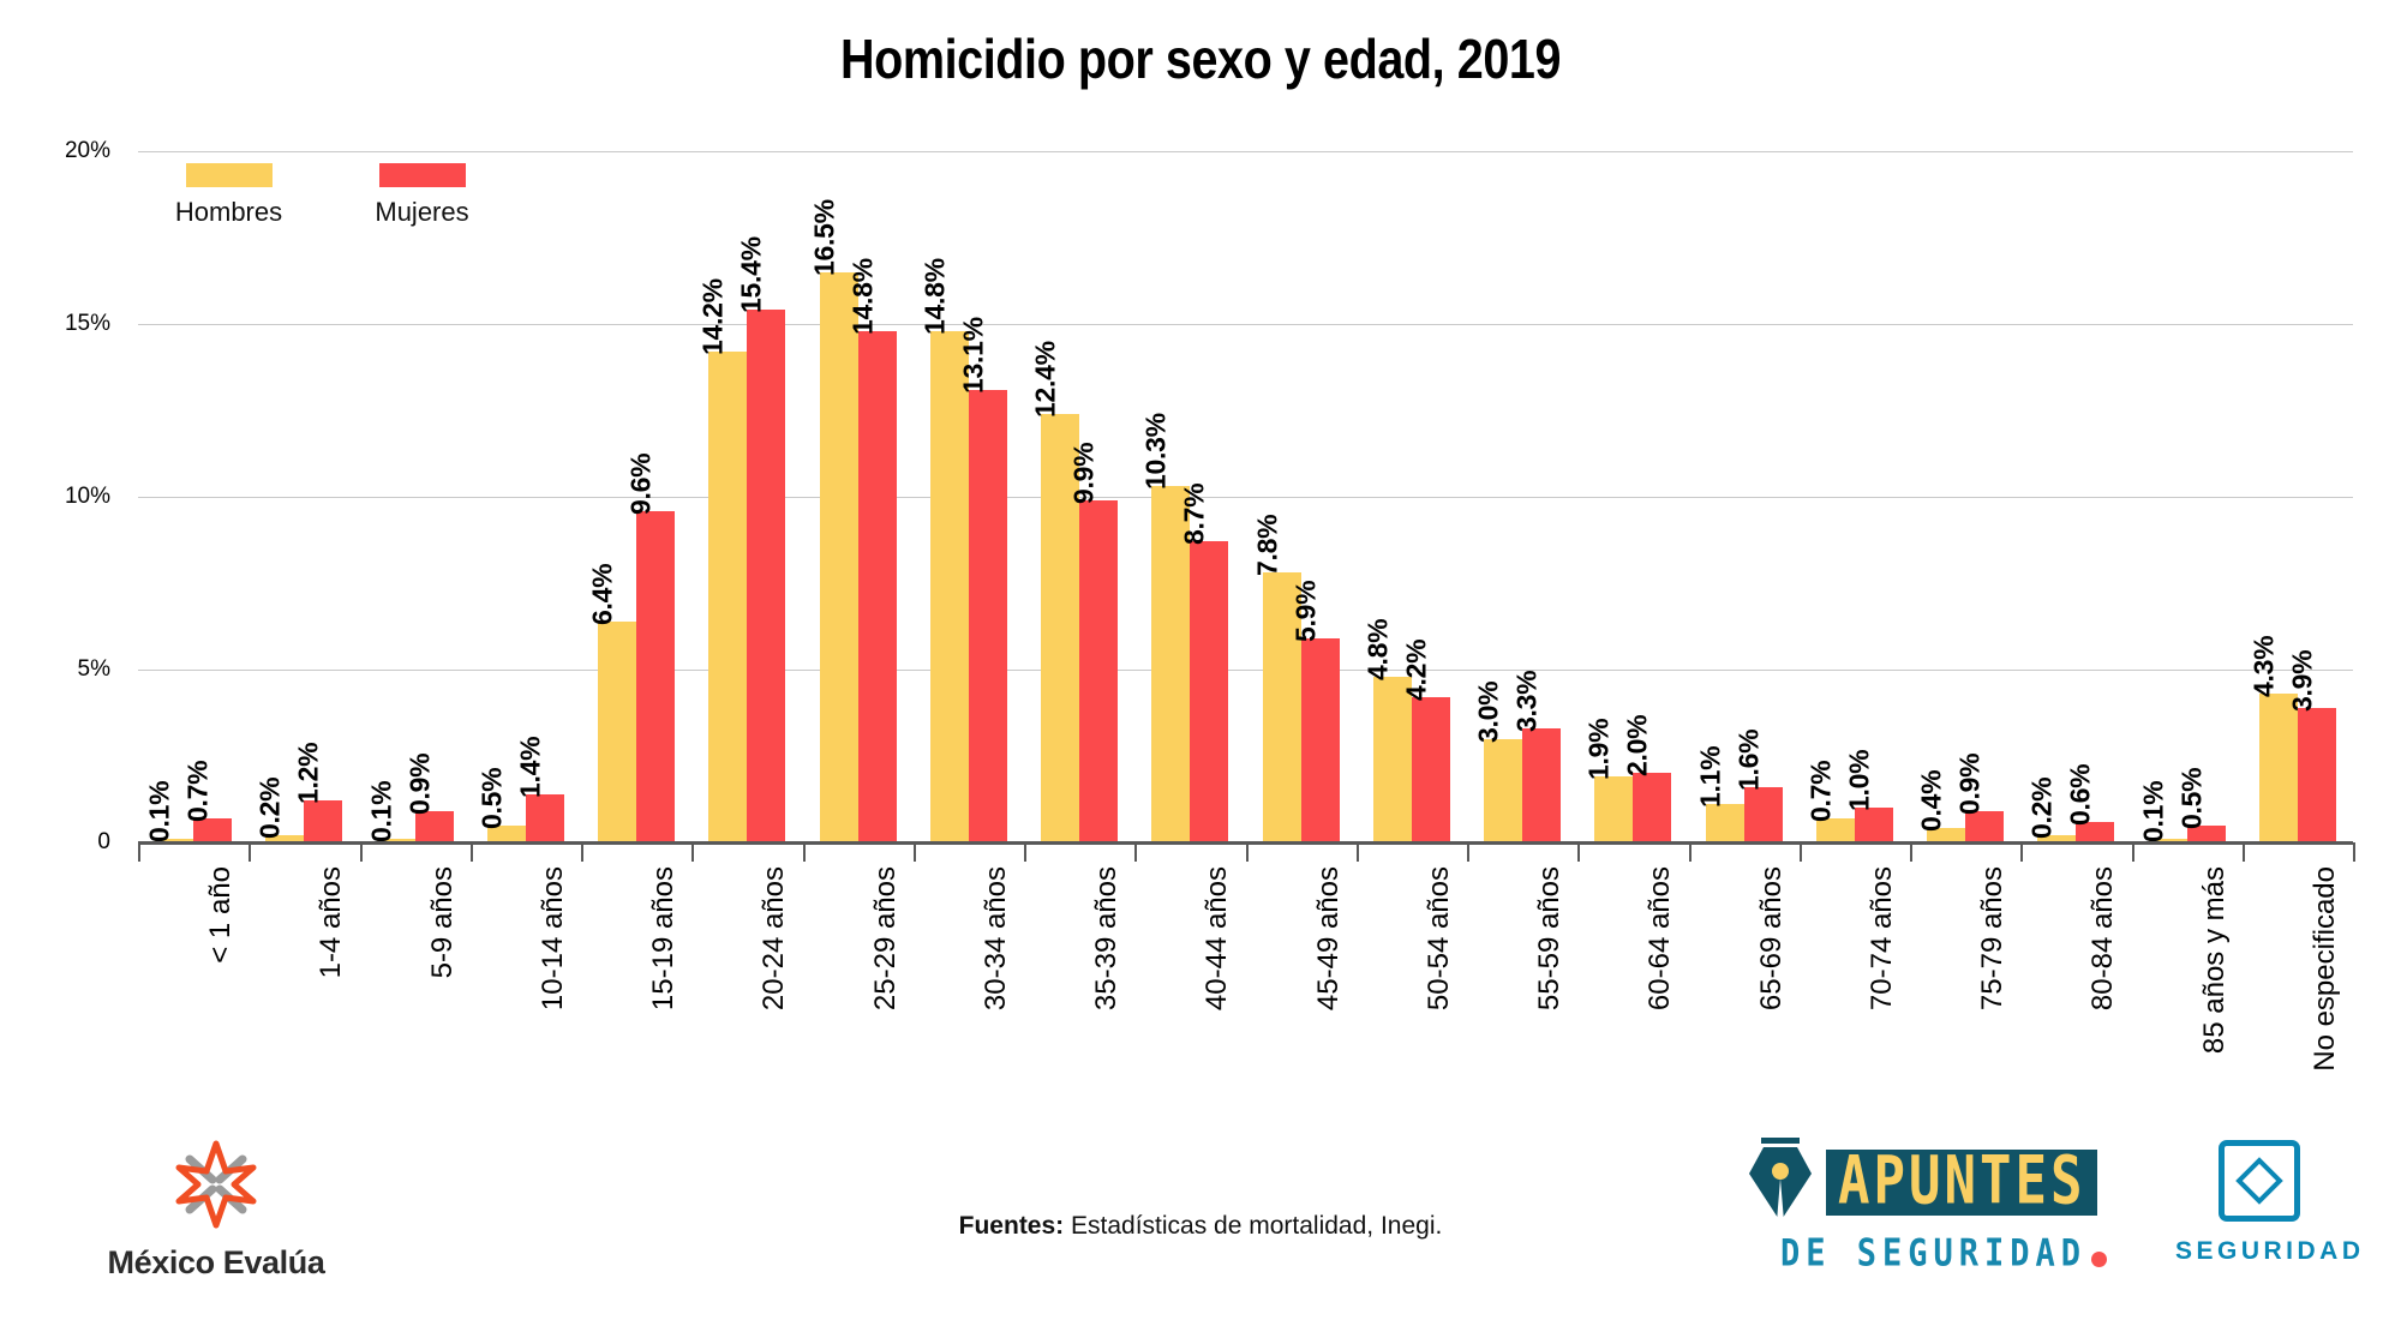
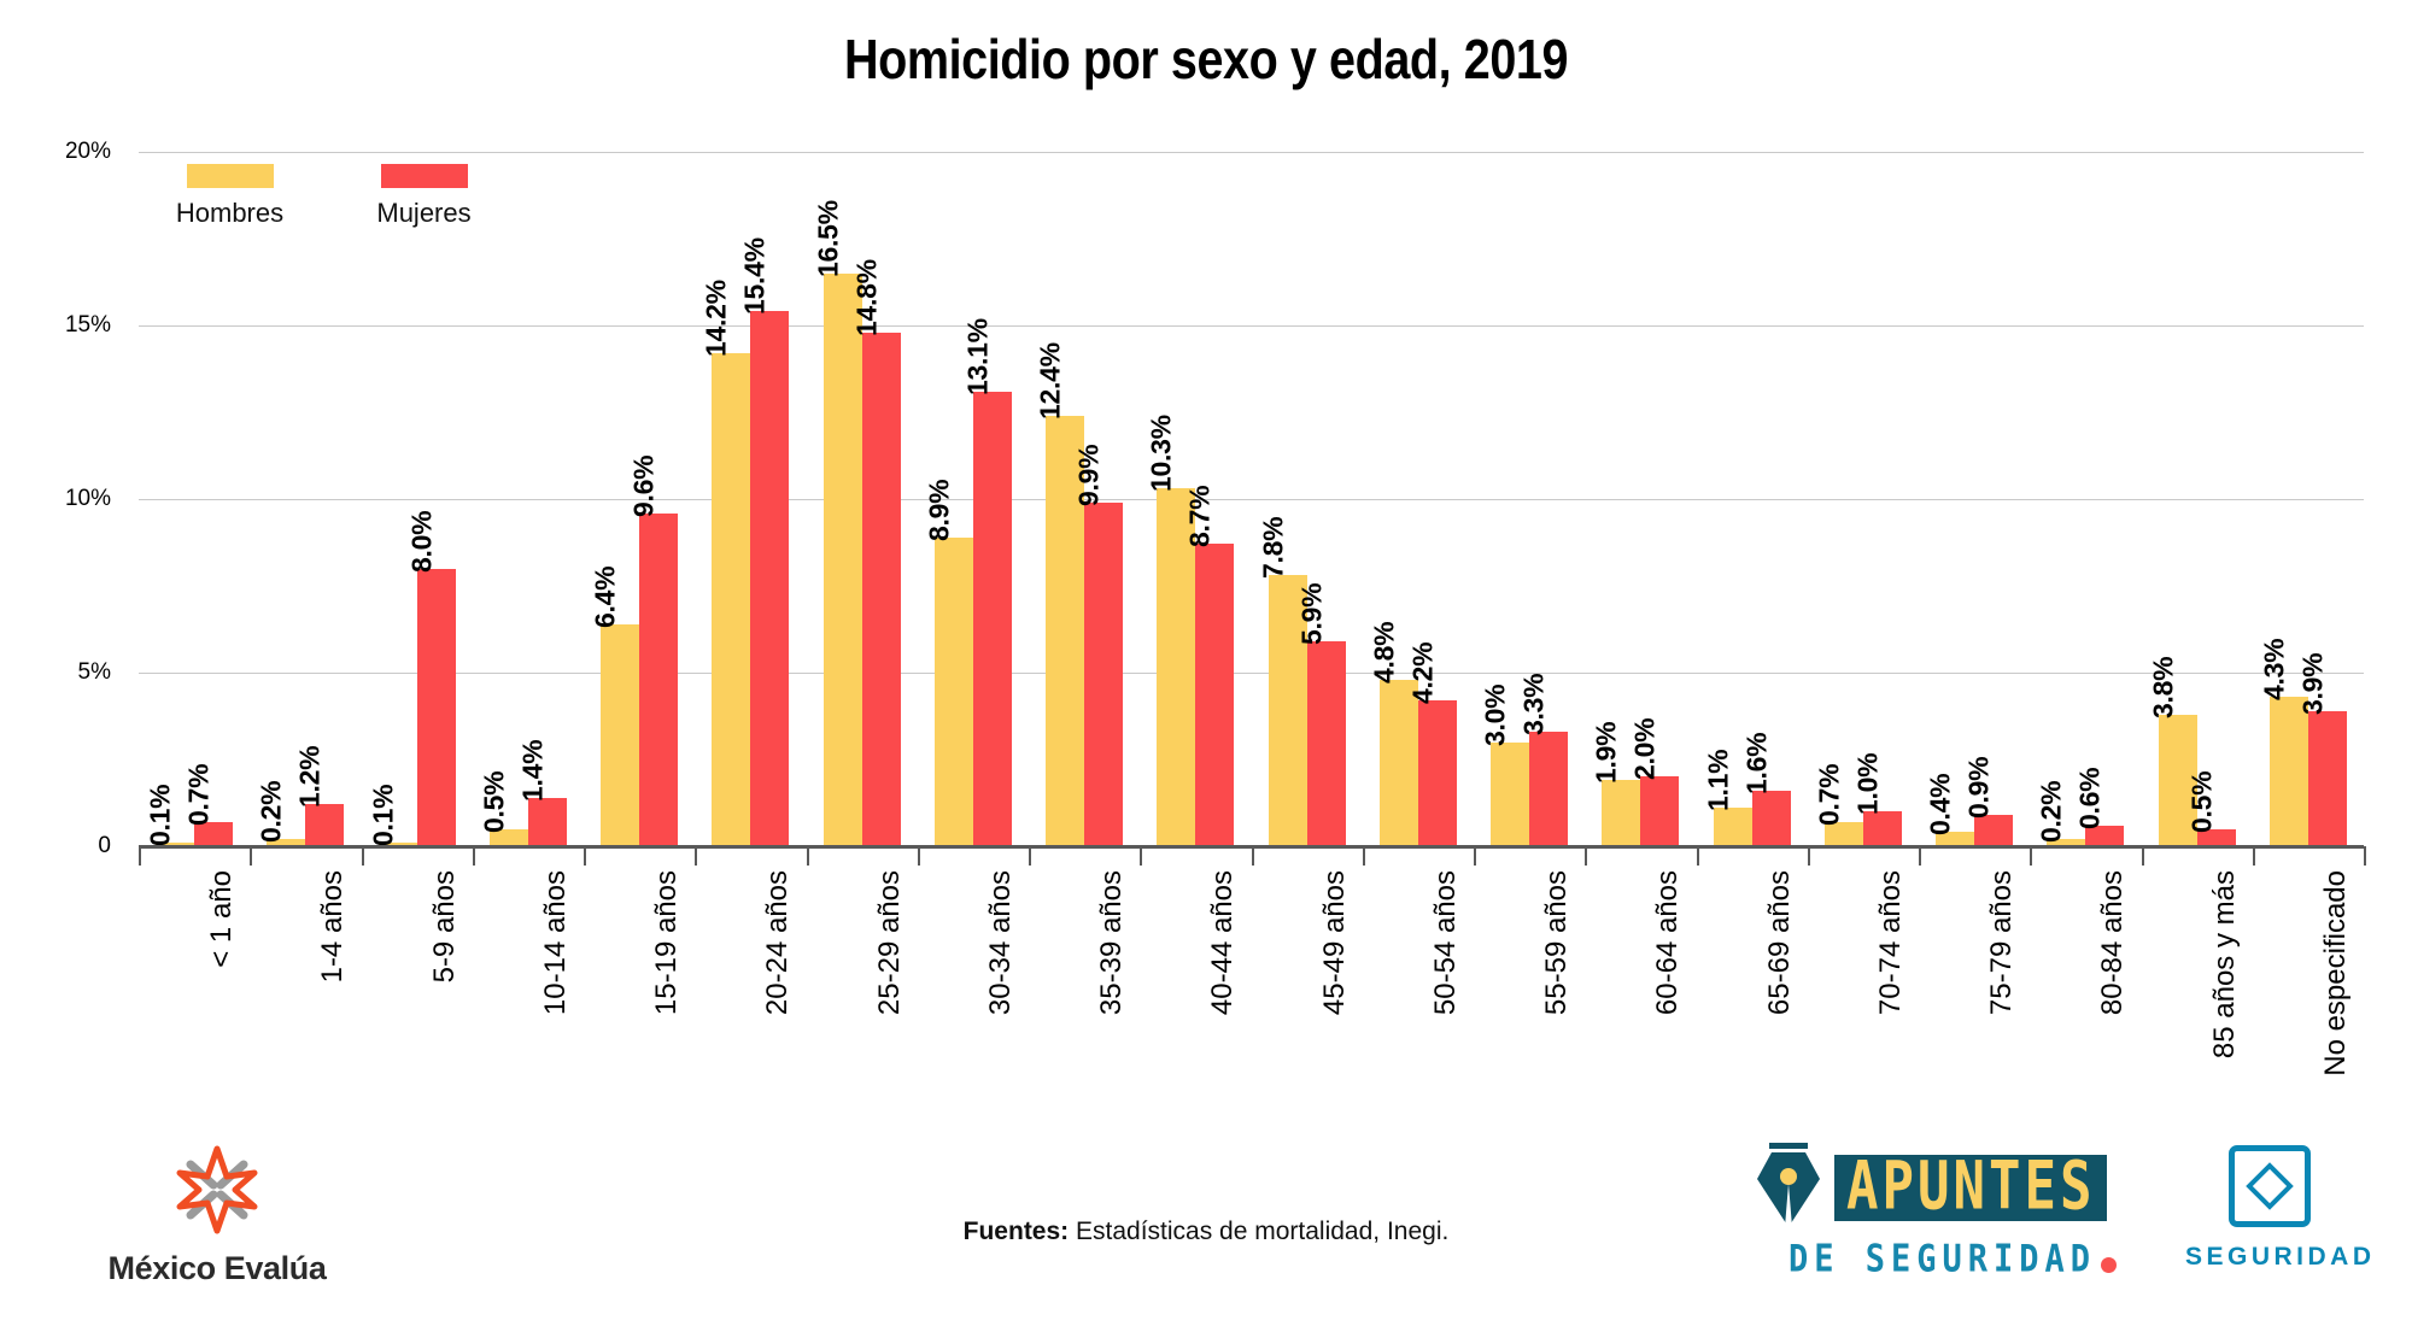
Mujeres/5-9 años: 0.9% -> 8.0%
Hombres/30-34 años: 14.8% -> 8.9%
Hombres/85 años y más: 0.1% -> 3.8%
